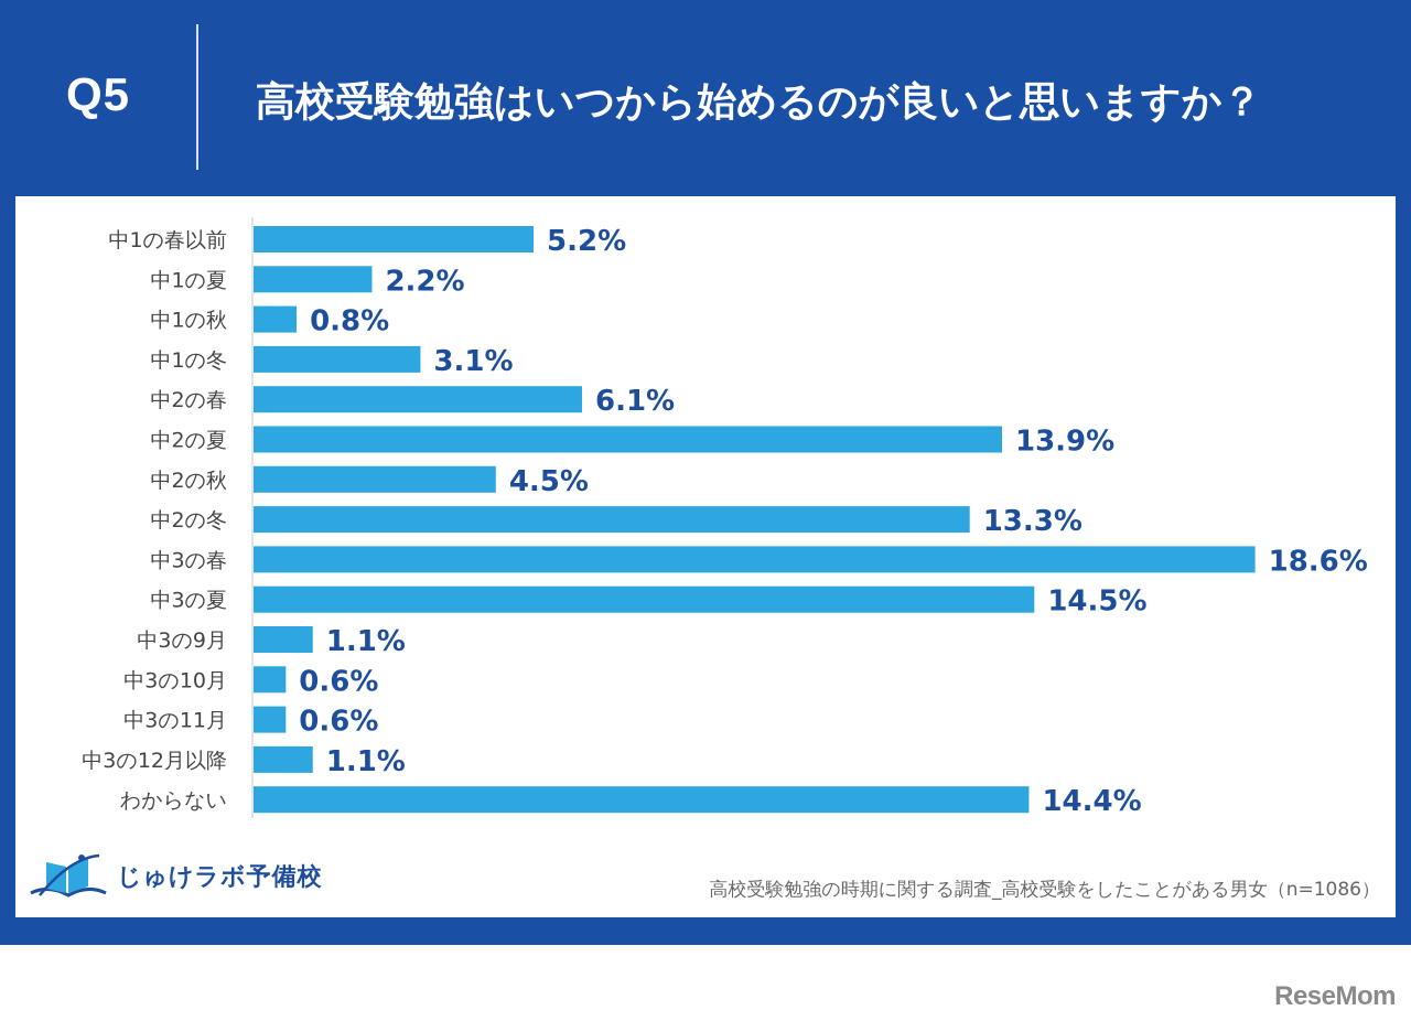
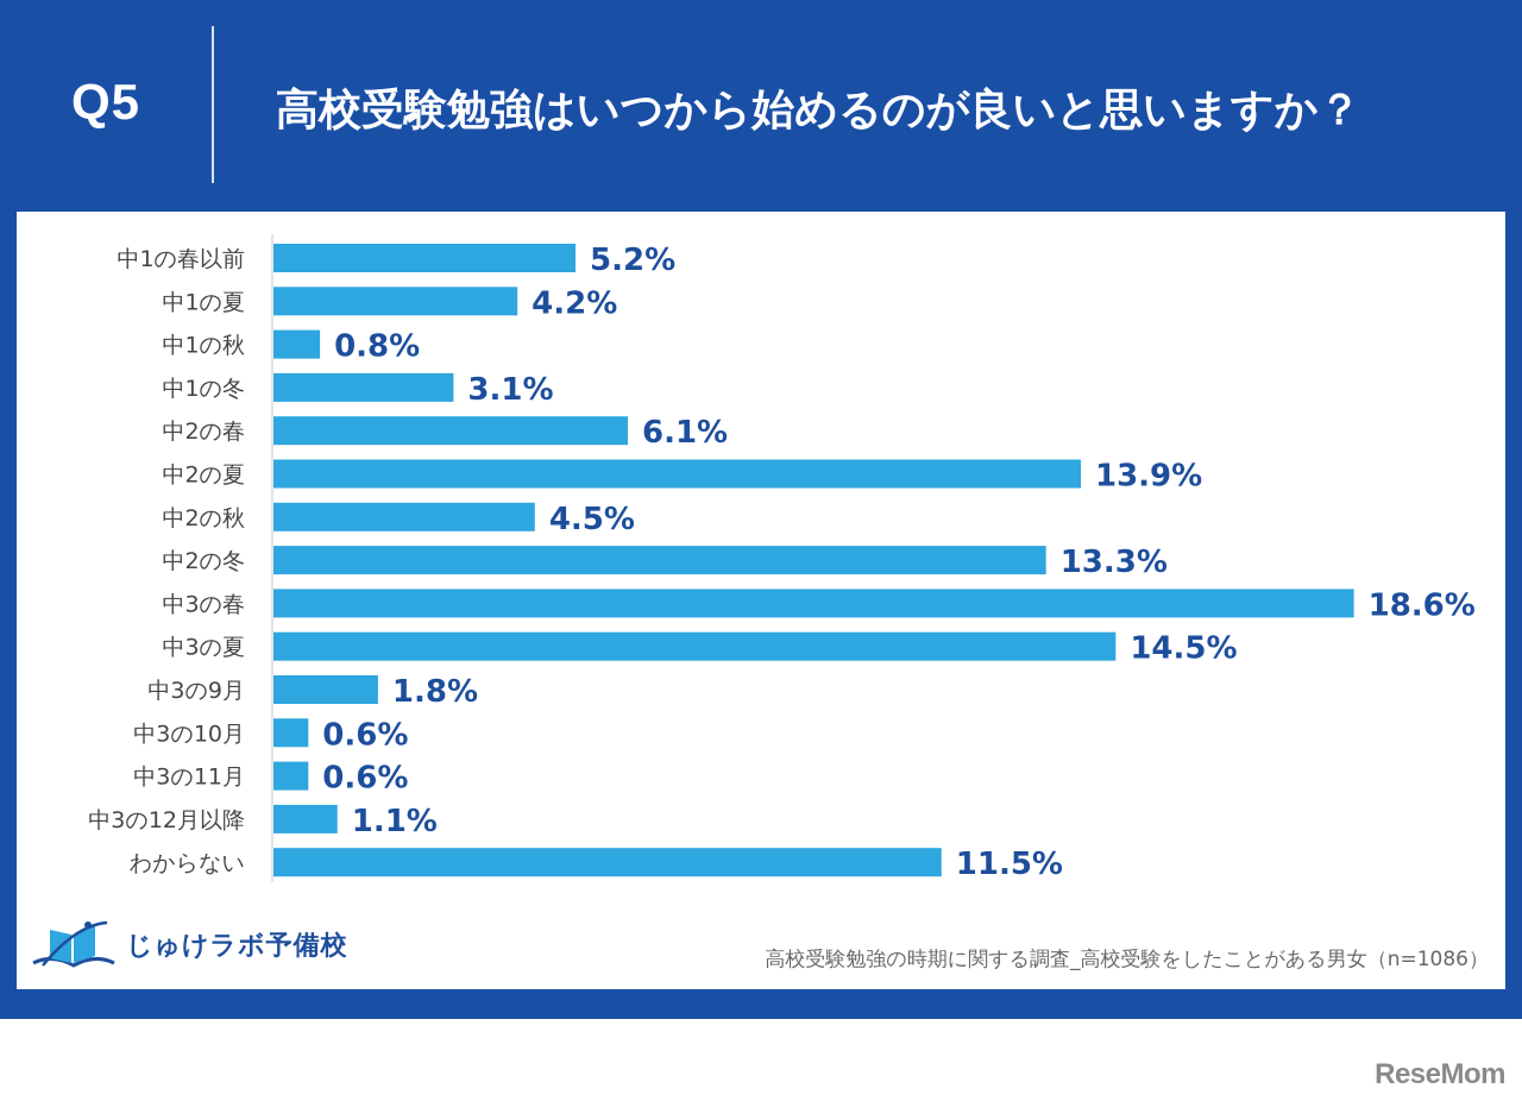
中1の夏: 2.2% -> 4.2%
中3の9月: 1.1% -> 1.8%
わからない: 14.4% -> 11.5%
